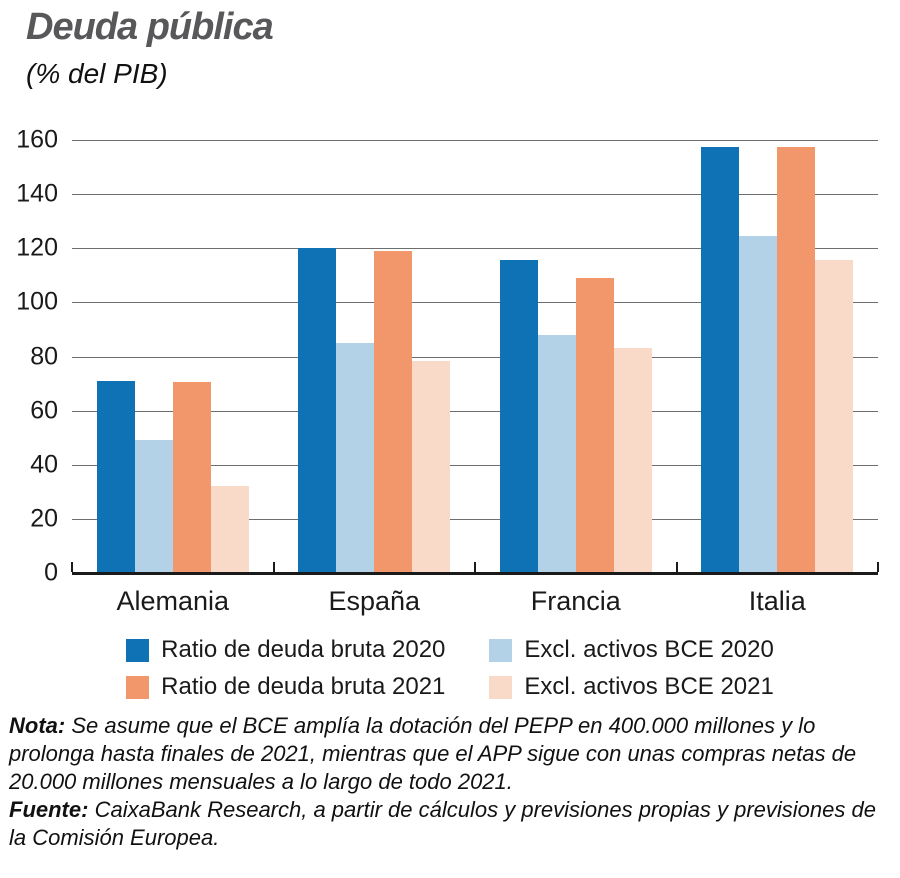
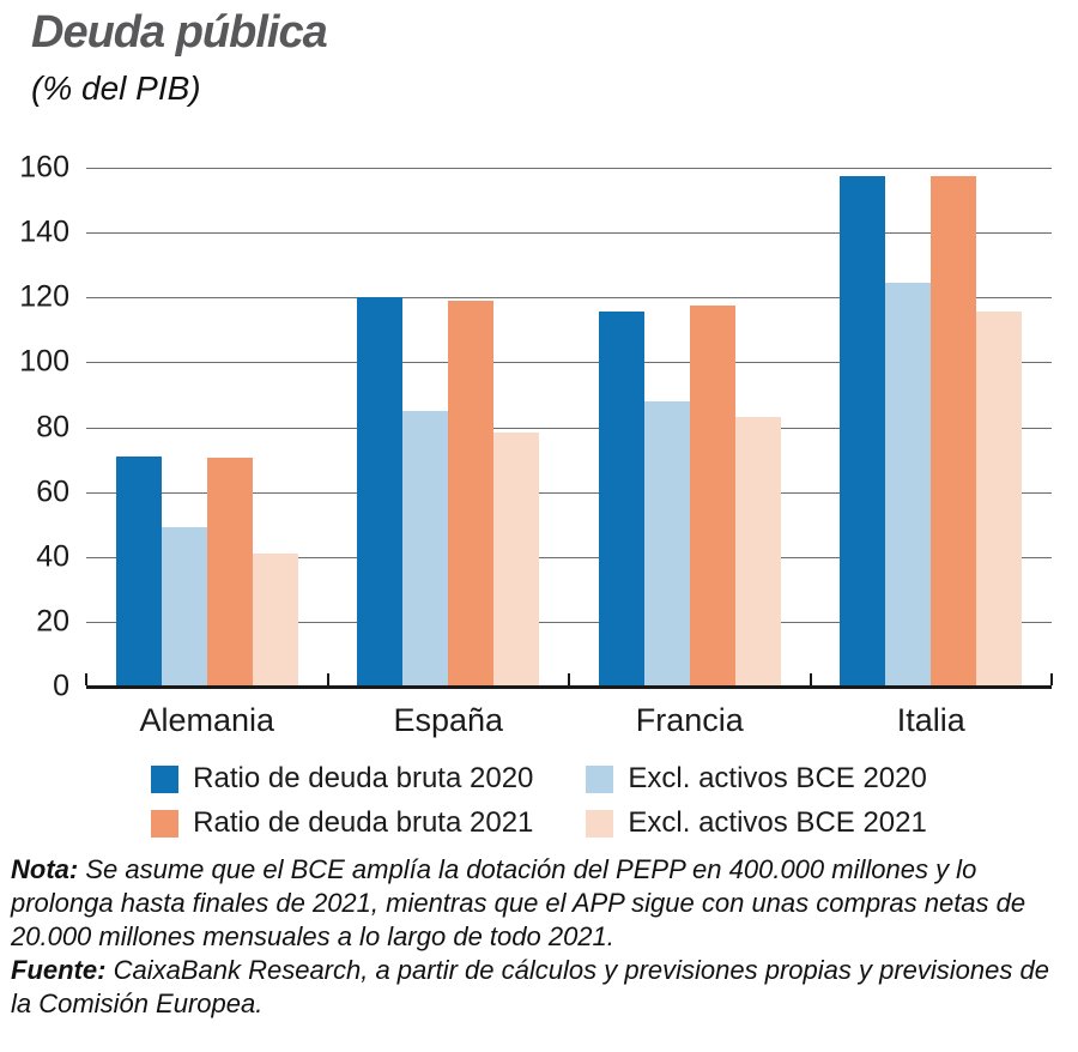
Excl. activos BCE 2021/Alemania: 32 -> 41
Ratio de deuda bruta 2021/Francia: 109 -> 118
